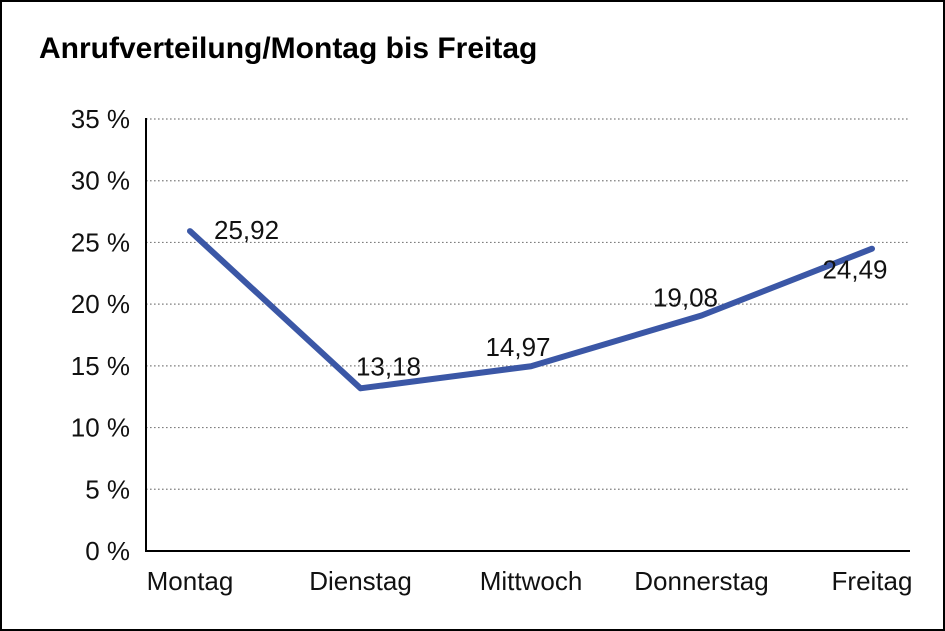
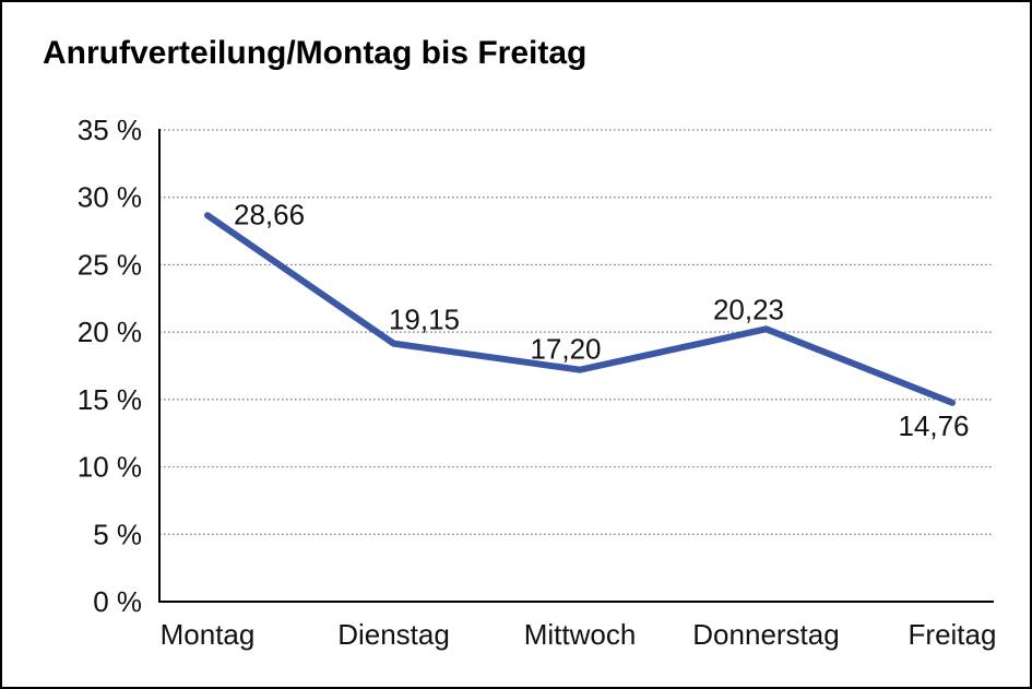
Montag: 25,92 -> 28,66
Dienstag: 13,18 -> 19,15
Mittwoch: 14,97 -> 17,20
Donnerstag: 19,08 -> 20,23
Freitag: 24,49 -> 14,76
